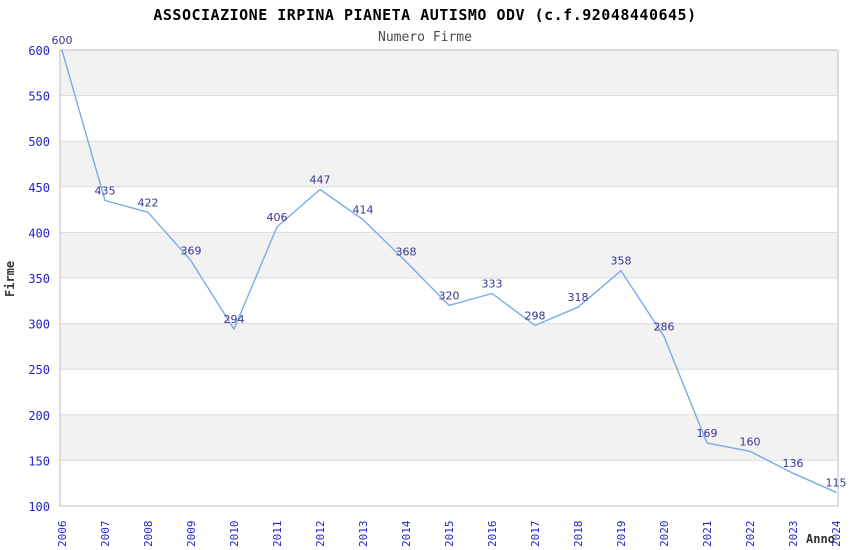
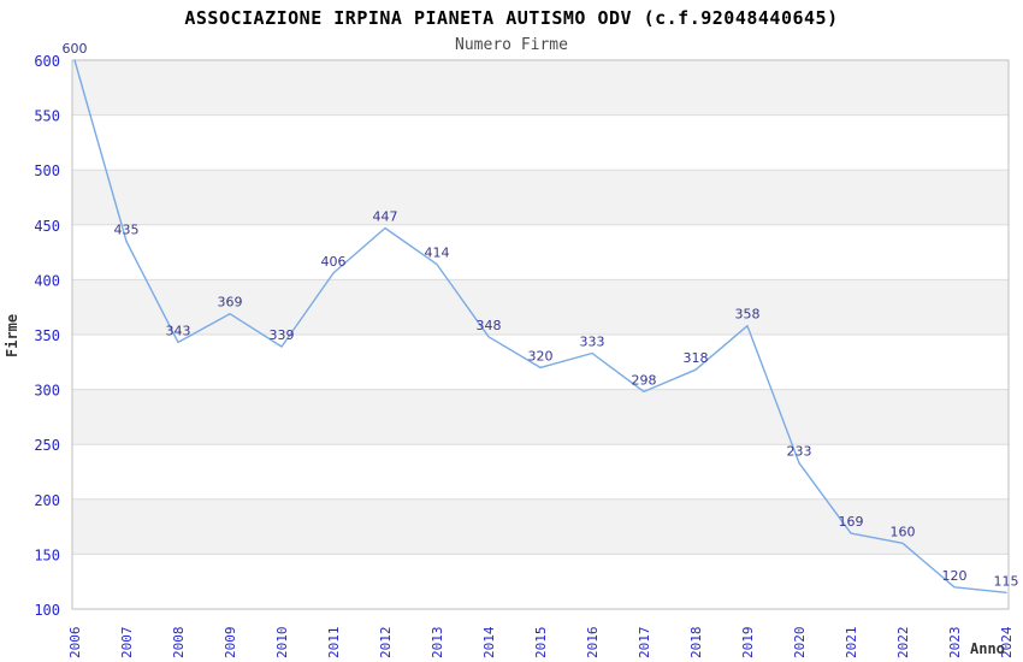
2008: 422 -> 343
2010: 294 -> 339
2014: 368 -> 348
2020: 286 -> 233
2023: 136 -> 120
